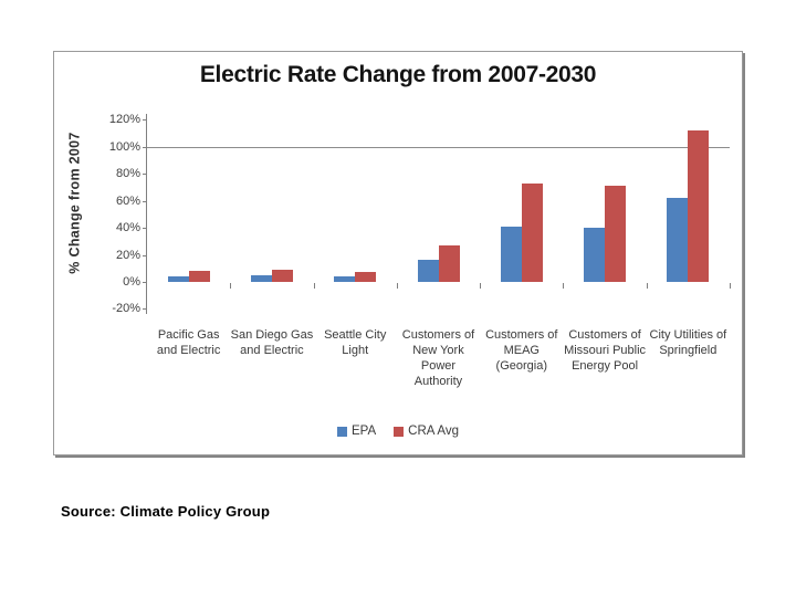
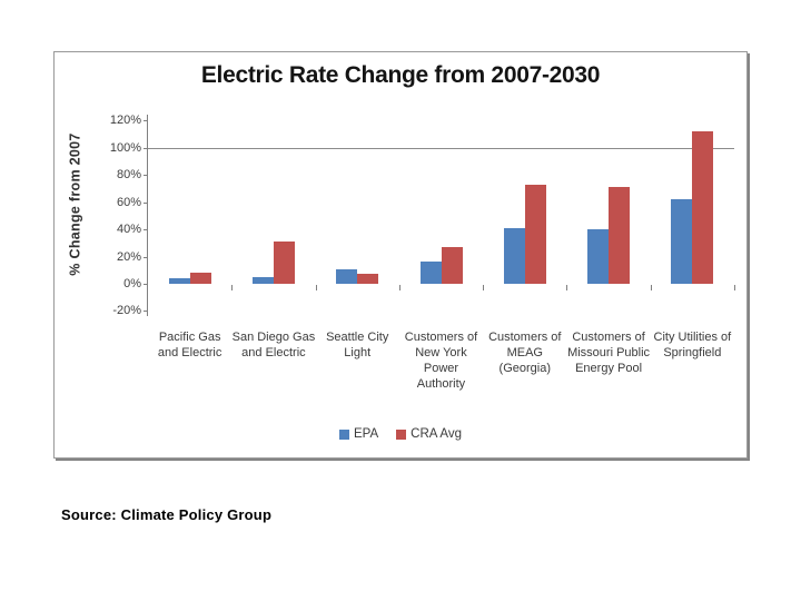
CRA Avg/San Diego Gas and Electric: 9% -> 31%
EPA/Seattle City Light: 4% -> 11%
